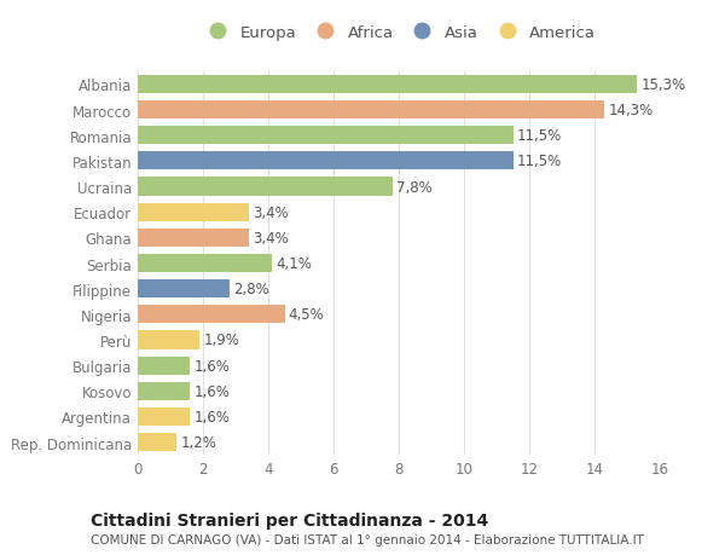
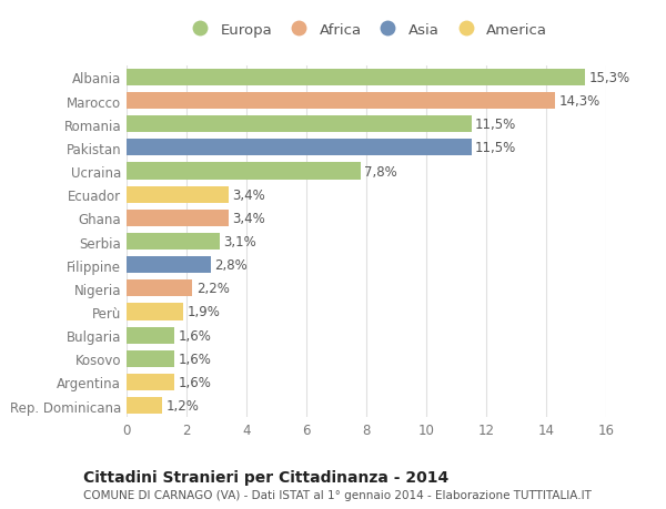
Serbia: 4,1% -> 3,1%
Nigeria: 4,5% -> 2,2%
